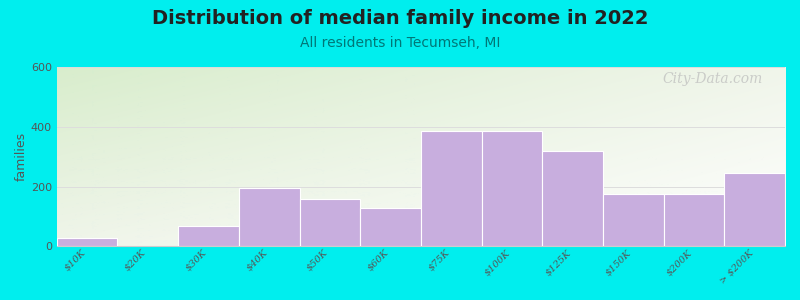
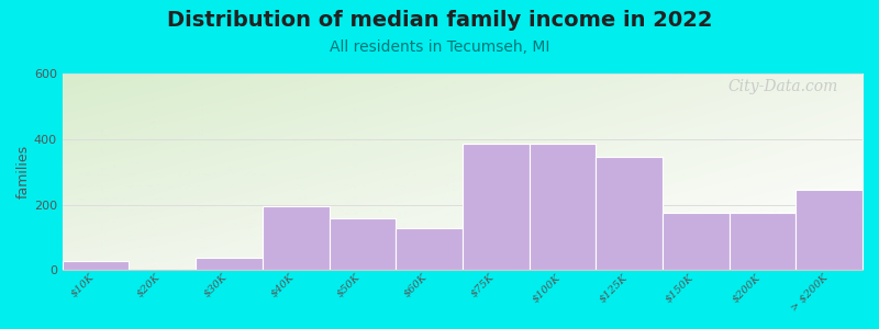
$30K: 70 -> 40
$125K: 320 -> 345
